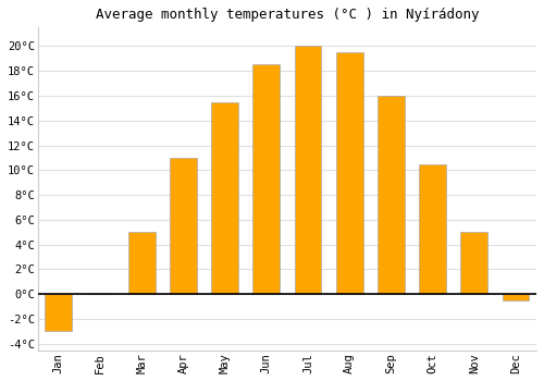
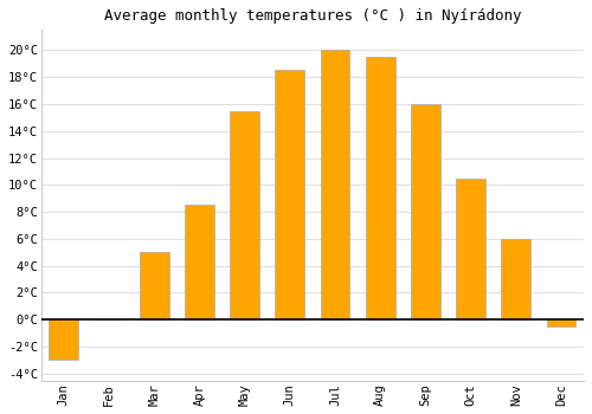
Apr: 11.0°C -> 8.5°C
Nov: 5.0°C -> 6.0°C
